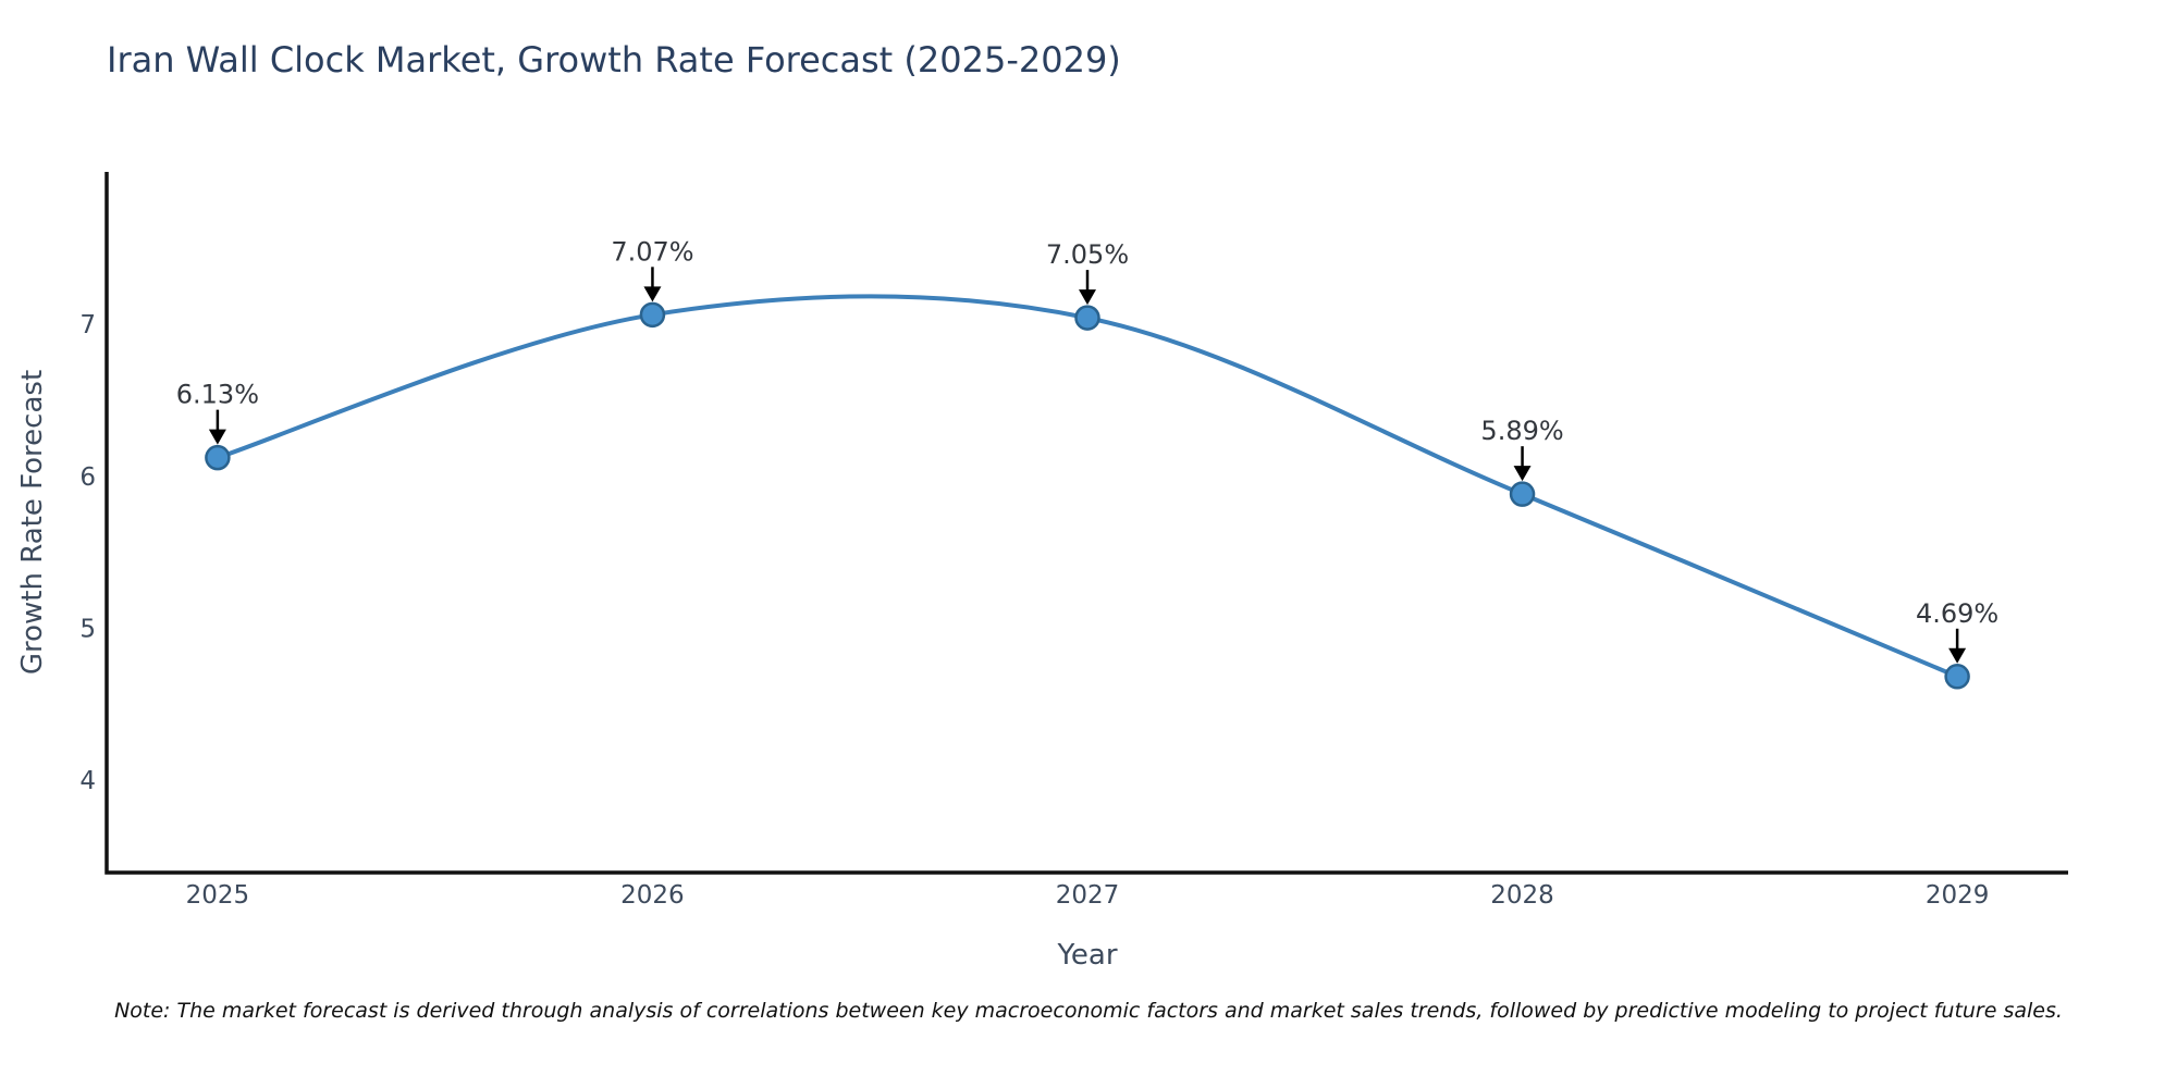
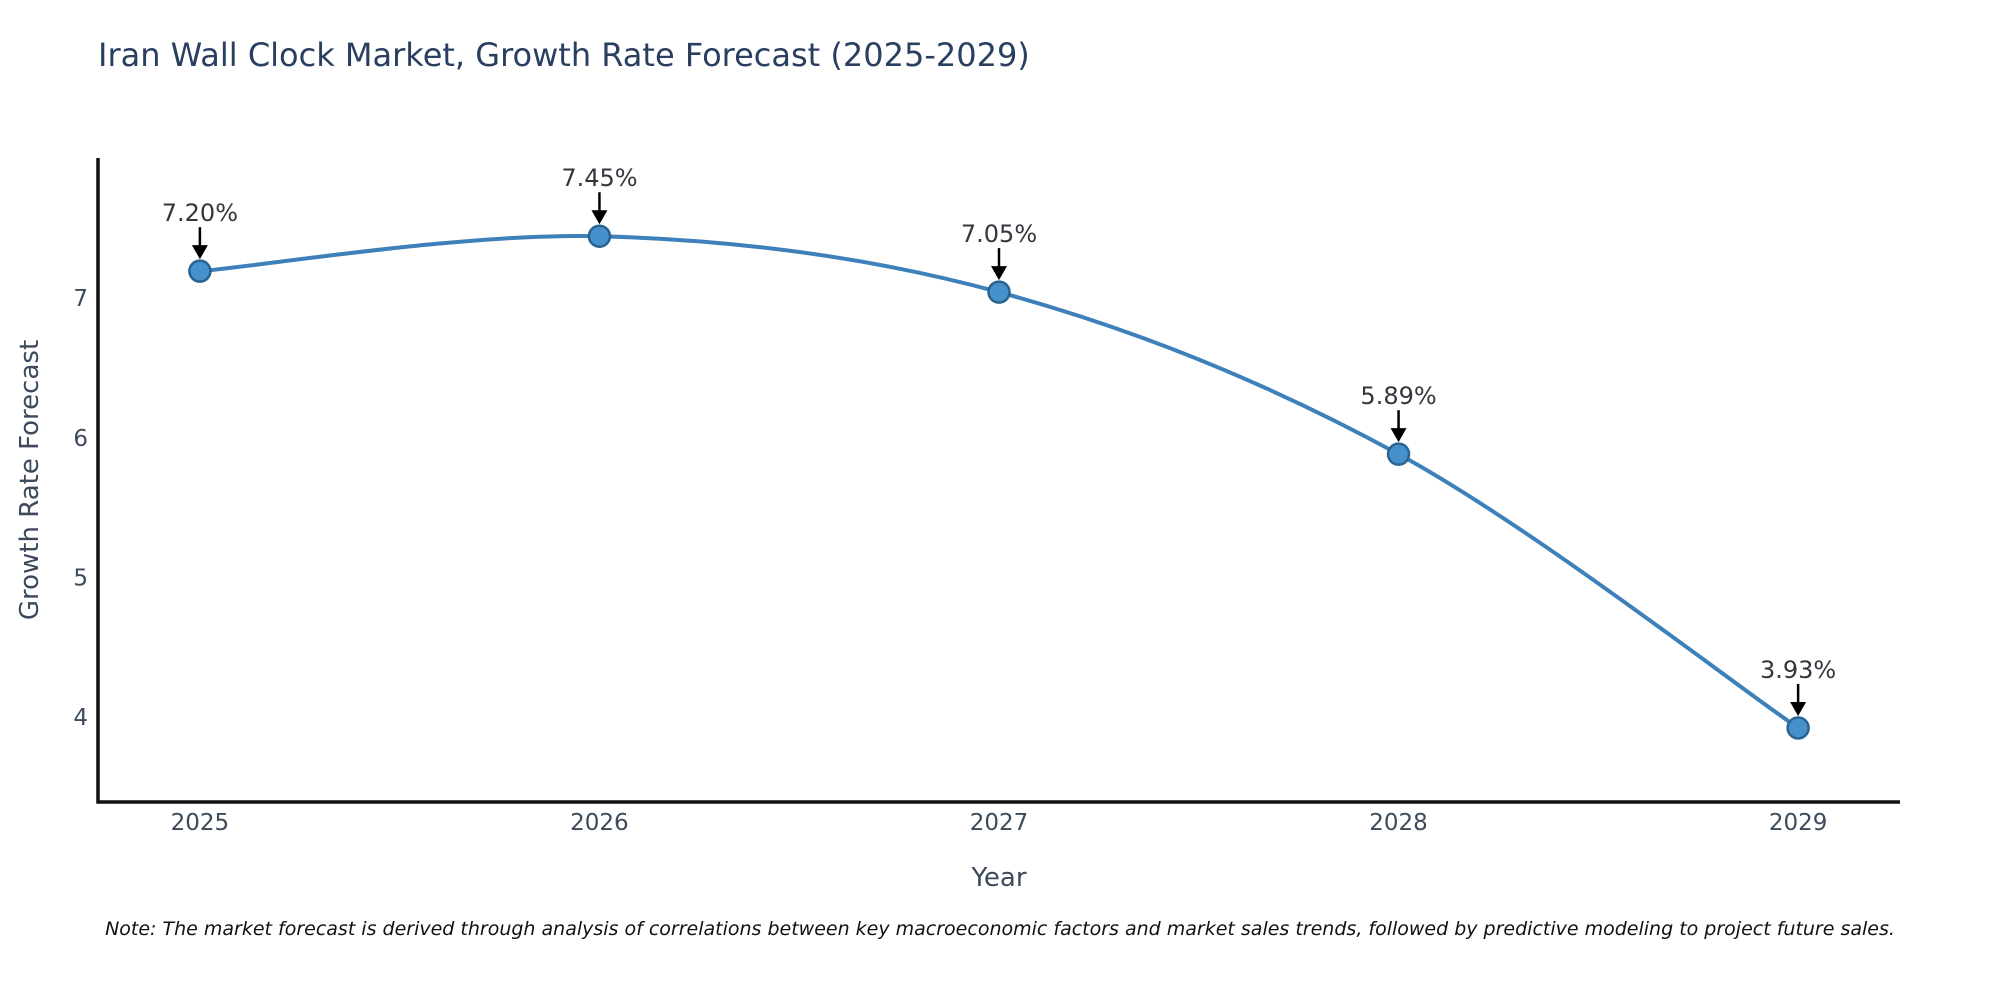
2025: 6.13% -> 7.20%
2026: 7.07% -> 7.45%
2029: 4.69% -> 3.93%
